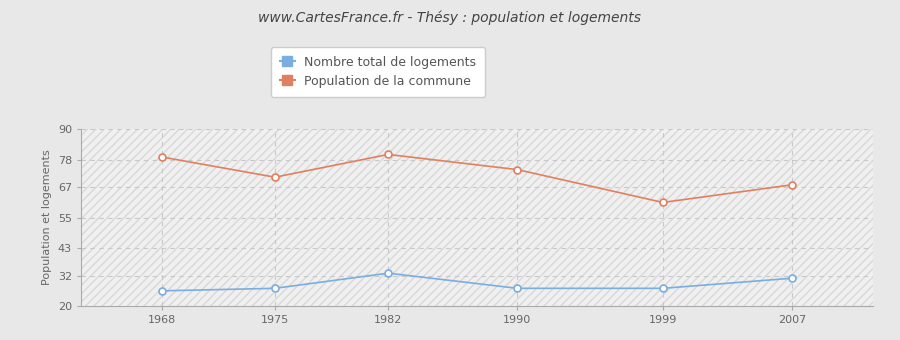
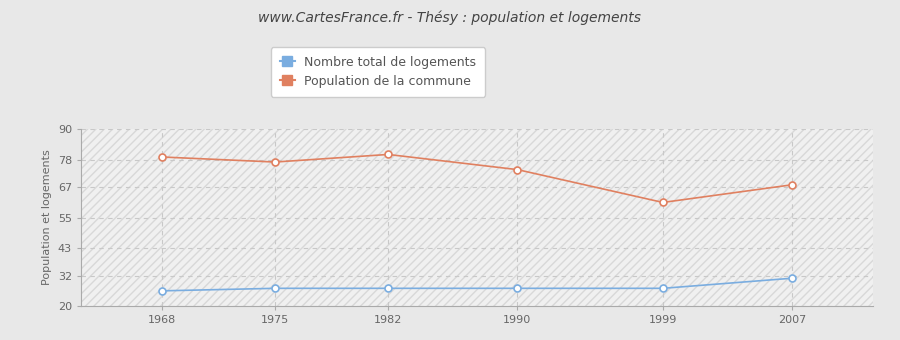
Population de la commune/1975: 71 -> 77
Nombre total de logements/1982: 33 -> 27
